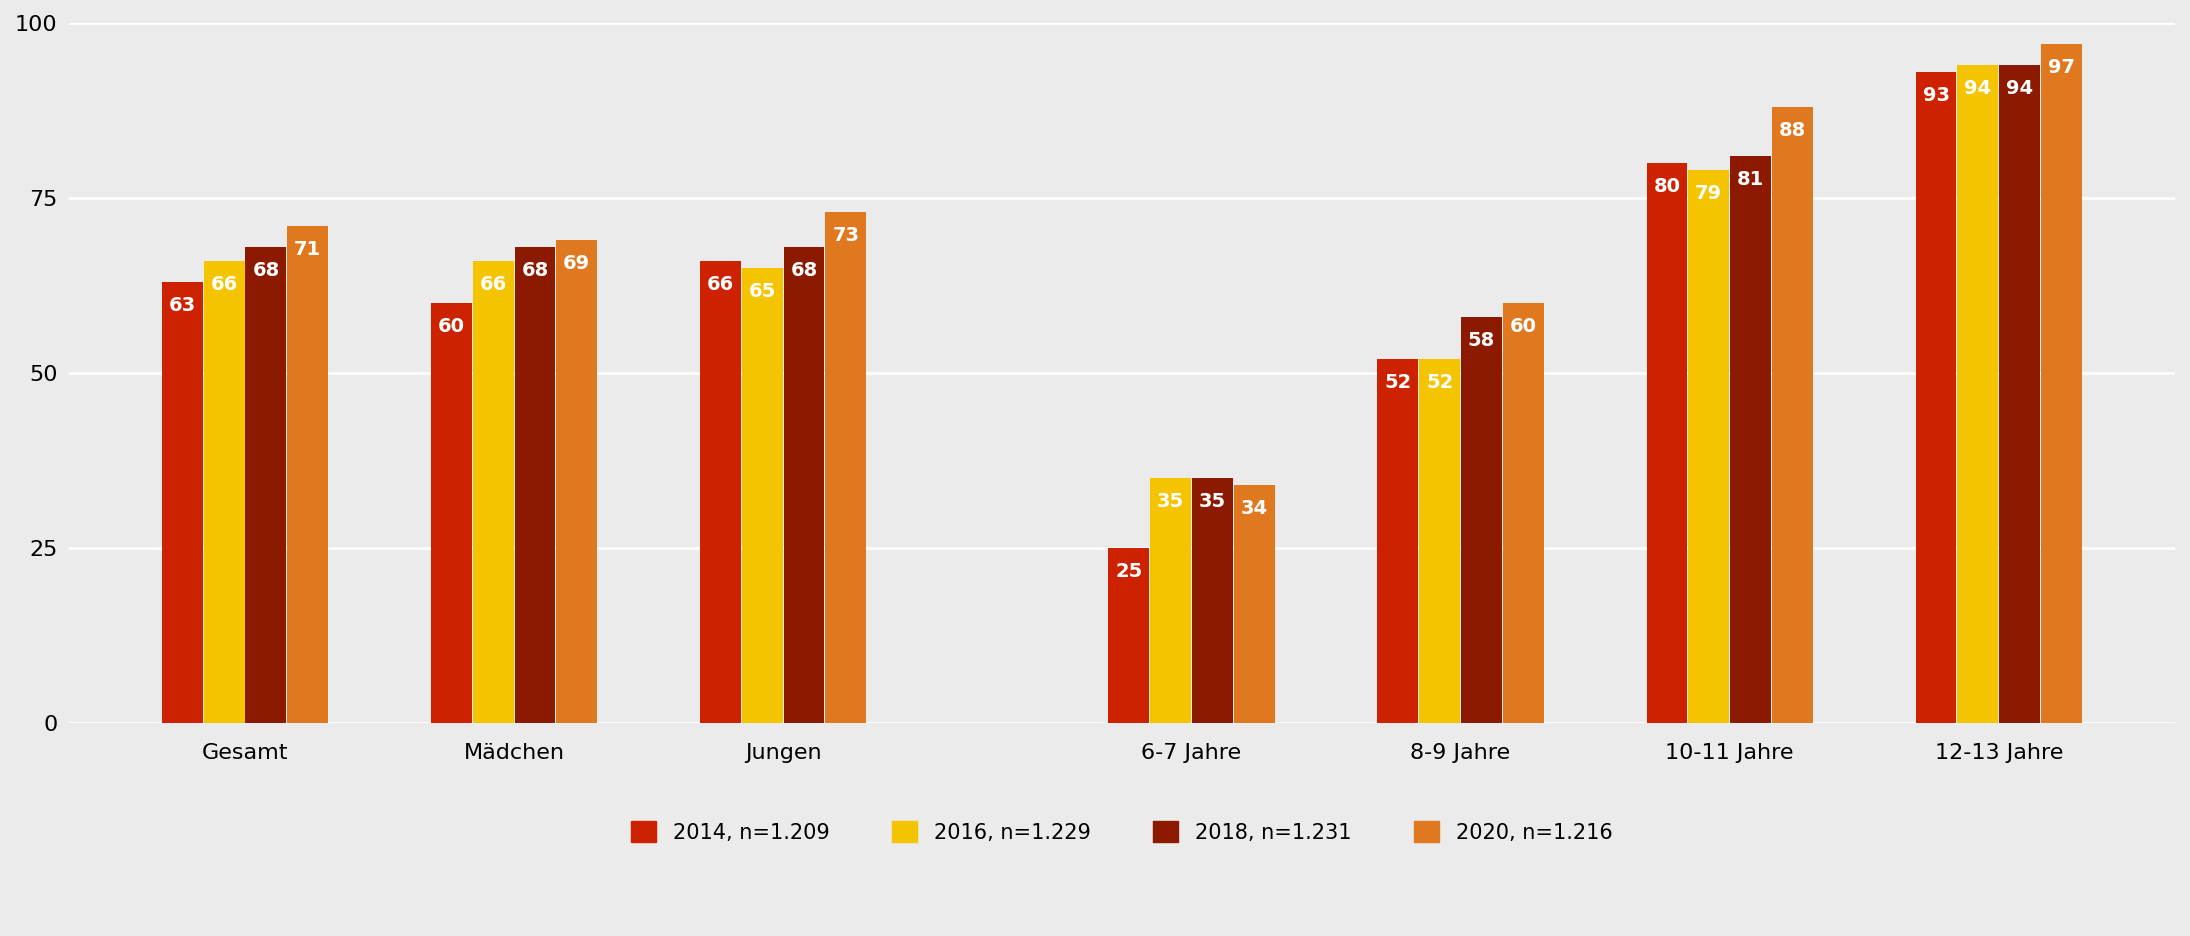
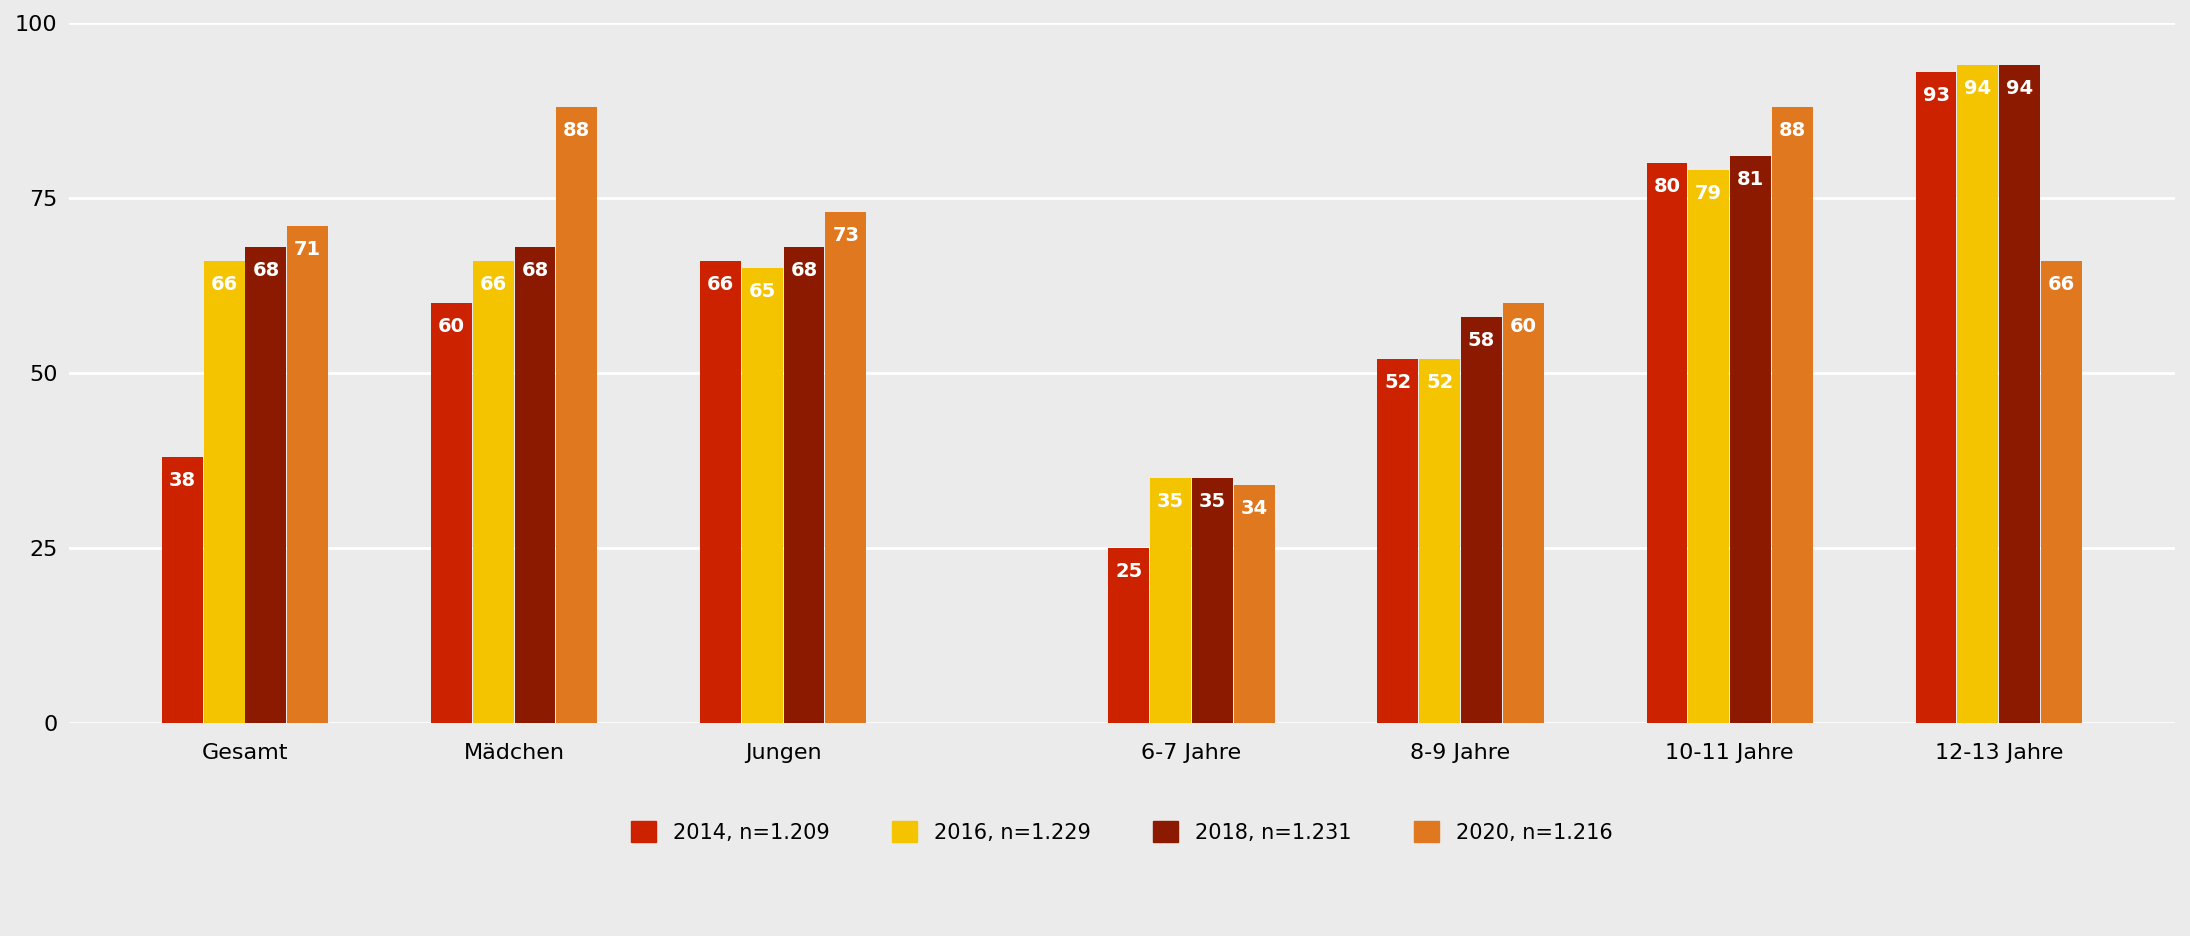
2014, n=1.209/Gesamt: 63 -> 38
2020, n=1.216/Mädchen: 69 -> 88
2020, n=1.216/12-13 Jahre: 97 -> 66
